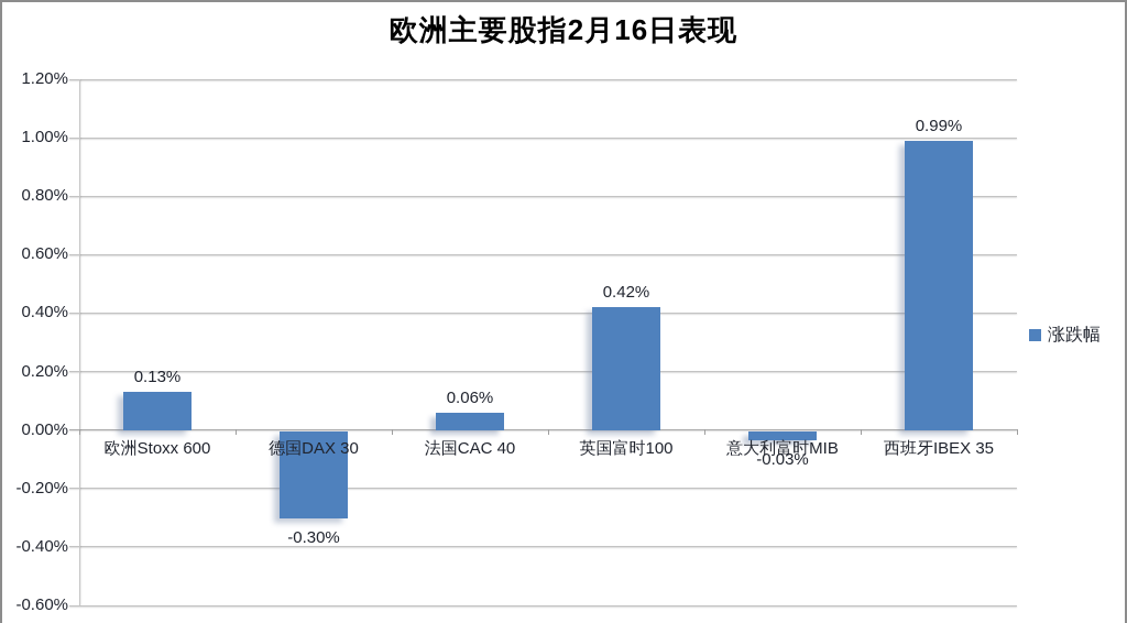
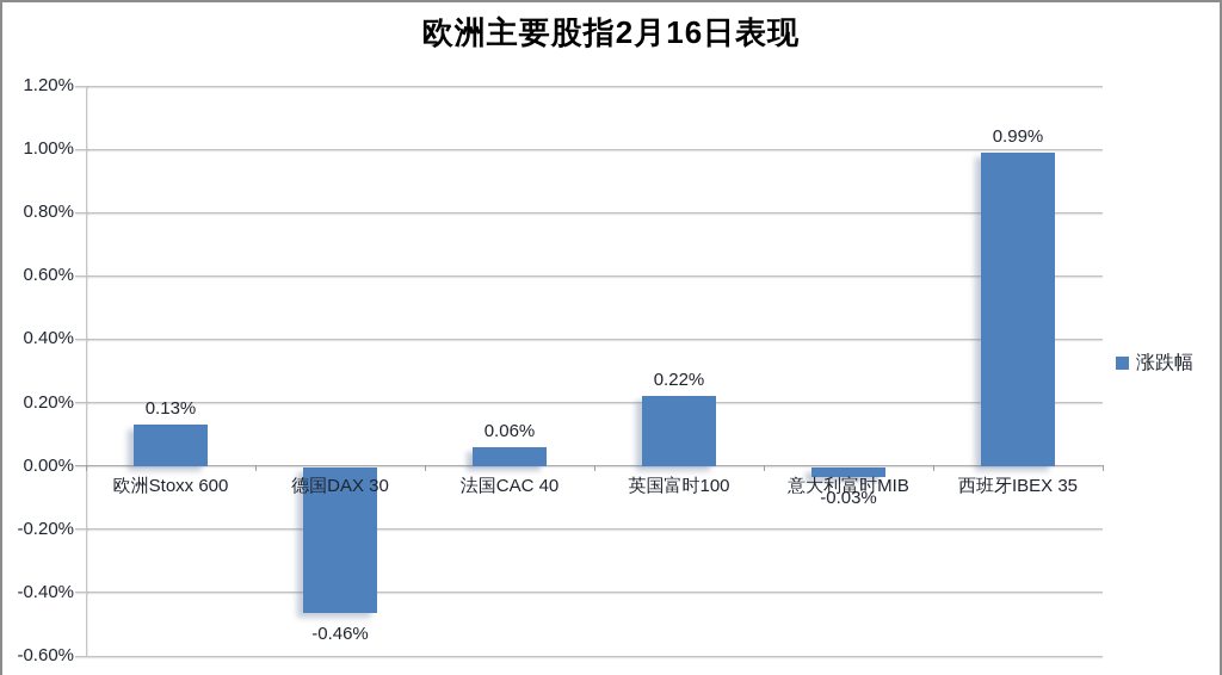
德国DAX 30: -0.30% -> -0.46%
英国富时100: 0.42% -> 0.22%
